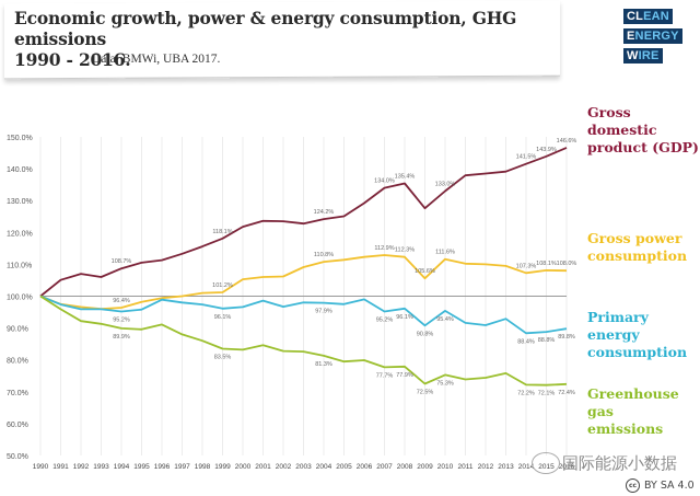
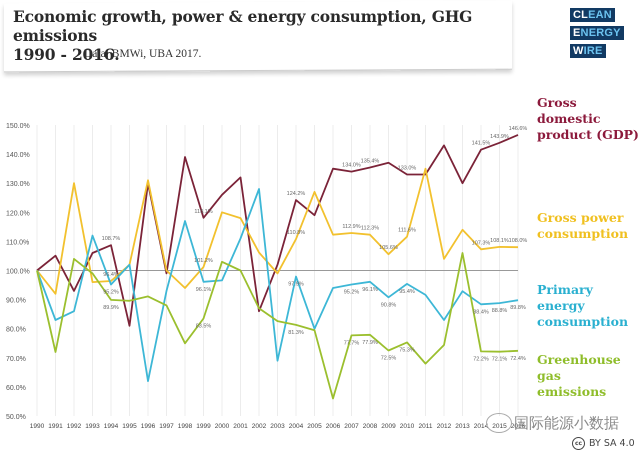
Gross power consumption/1991: 98% -> 92%
Primary energy consumption/1991: 97% -> 83%
Greenhouse gas emissions/1991: 96% -> 72%
Gross domestic product (GDP)/1992: 107% -> 93%
Gross power consumption/1992: 97% -> 130%
Primary energy consumption/1992: 96% -> 86%
Greenhouse gas emissions/1992: 92% -> 104%
Primary energy consumption/1993: 96% -> 112%
Greenhouse gas emissions/1993: 91% -> 99%
Gross domestic product (GDP)/1995: 110% -> 81%
Gross power consumption/1995: 98% -> 102%
Primary energy consumption/1995: 96% -> 102%
Gross domestic product (GDP)/1996: 111% -> 130%
Gross power consumption/1996: 99% -> 131%
Primary energy consumption/1996: 99% -> 62%
Gross domestic product (GDP)/1997: 113% -> 99%
Primary energy consumption/1997: 98% -> 93%
Gross domestic product (GDP)/1998: 116% -> 139%
Gross power consumption/1998: 101% -> 94%
Primary energy consumption/1998: 97% -> 117%
Greenhouse gas emissions/1998: 86% -> 75%
Gross domestic product (GDP)/2000: 122% -> 126%
Gross power consumption/2000: 105% -> 120%
Greenhouse gas emissions/2000: 83% -> 103%
Gross domestic product (GDP)/2001: 124% -> 132%
Gross power consumption/2001: 106% -> 118%
Primary energy consumption/2001: 99% -> 111%
Greenhouse gas emissions/2001: 85% -> 100%
Gross domestic product (GDP)/2002: 124% -> 86%
Primary energy consumption/2002: 97% -> 128%
Greenhouse gas emissions/2002: 83% -> 87%
Gross domestic product (GDP)/2003: 123% -> 102%
Gross power consumption/2003: 109% -> 99%
Primary energy consumption/2003: 98% -> 69%
Gross domestic product (GDP)/2005: 125% -> 119%
Gross power consumption/2005: 111% -> 127%
Primary energy consumption/2005: 98% -> 80%
Gross domestic product (GDP)/2006: 129% -> 135%
Primary energy consumption/2006: 99% -> 94%
Greenhouse gas emissions/2006: 80% -> 56%
Gross domestic product (GDP)/2009: 128% -> 137%
Gross domestic product (GDP)/2011: 138% -> 133%
Gross power consumption/2011: 110% -> 135%
Greenhouse gas emissions/2011: 74% -> 68%
Gross domestic product (GDP)/2012: 138% -> 143%
Gross power consumption/2012: 110% -> 104%
Primary energy consumption/2012: 91% -> 83%
Gross domestic product (GDP)/2013: 139% -> 130%
Gross power consumption/2013: 110% -> 114%
Greenhouse gas emissions/2013: 76% -> 106%
